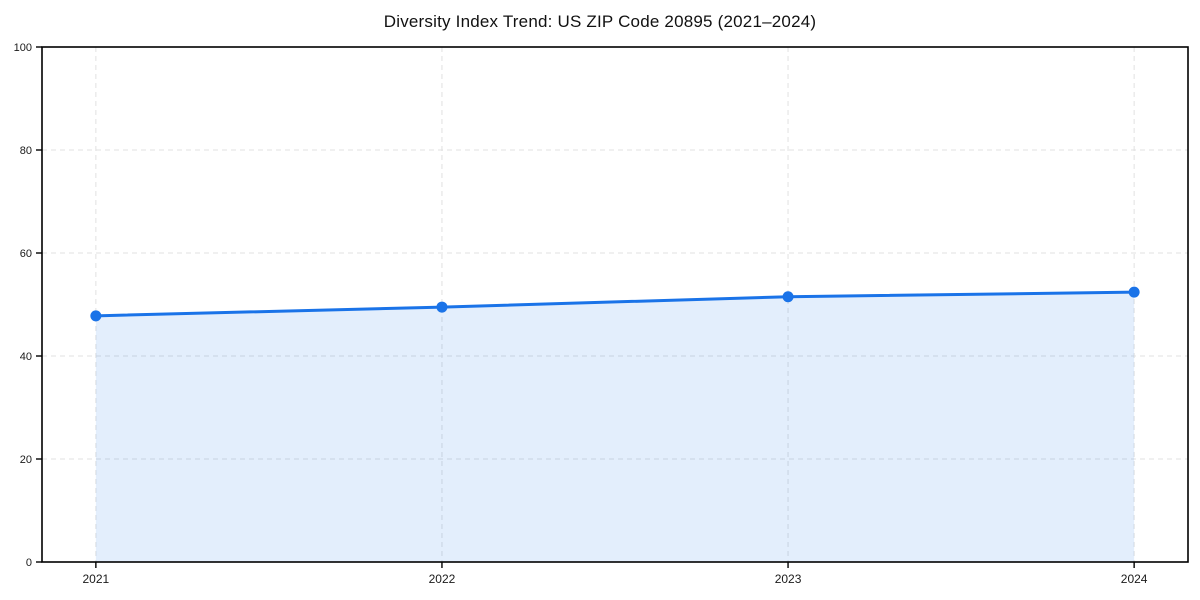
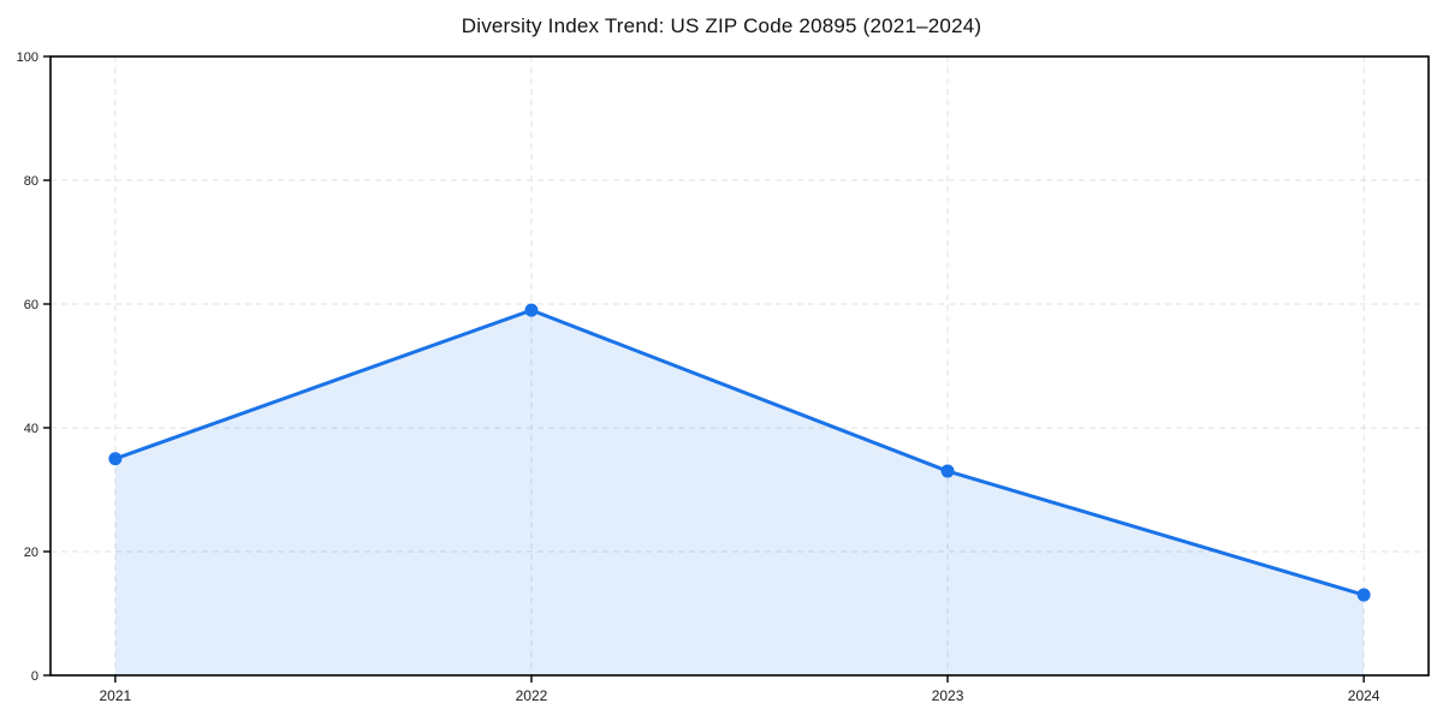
2021: 48 -> 35
2022: 50 -> 59
2023: 52 -> 33
2024: 52 -> 13
